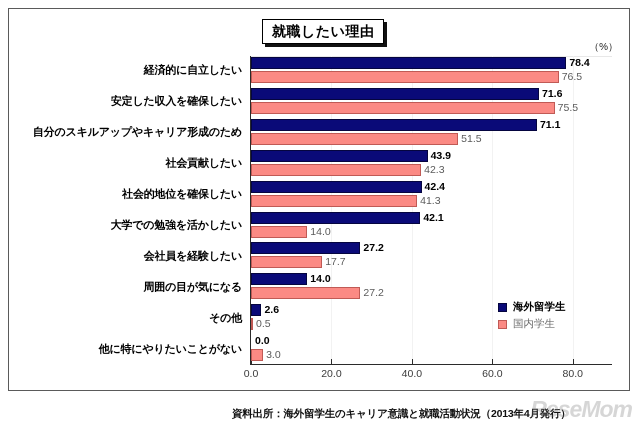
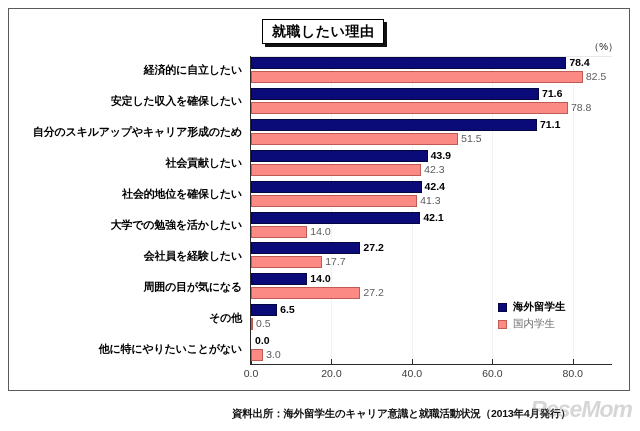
国内学生/経済的に自立したい: 76.5 -> 82.5
国内学生/安定した収入を確保したい: 75.5 -> 78.8
海外留学生/その他: 2.6 -> 6.5
